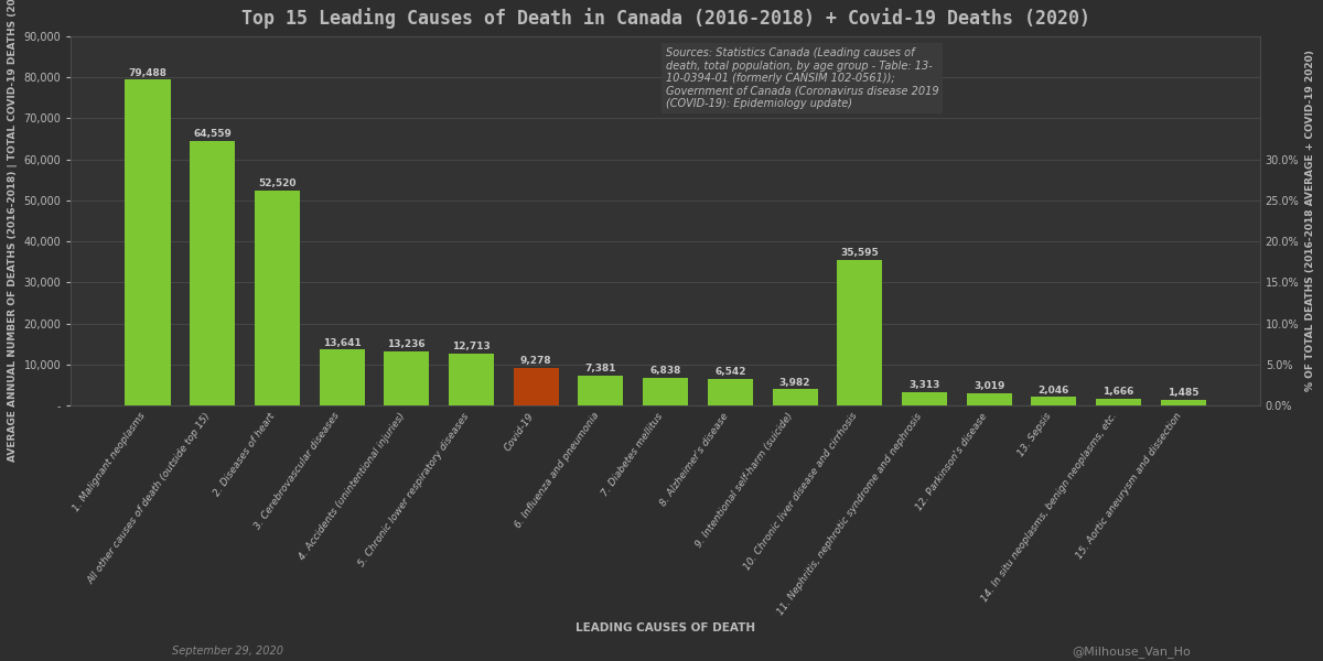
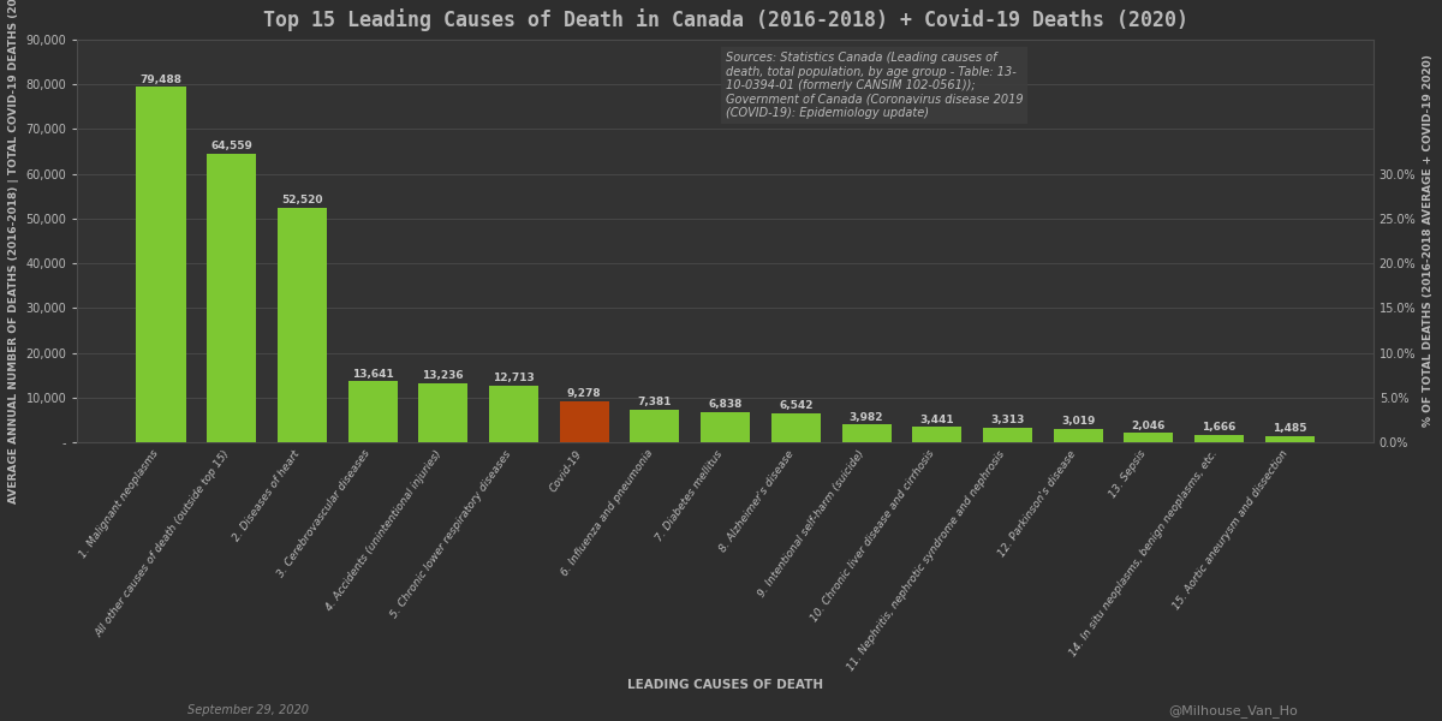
10. Chronic liver disease and cirrhosis: 35,595 -> 3,441
